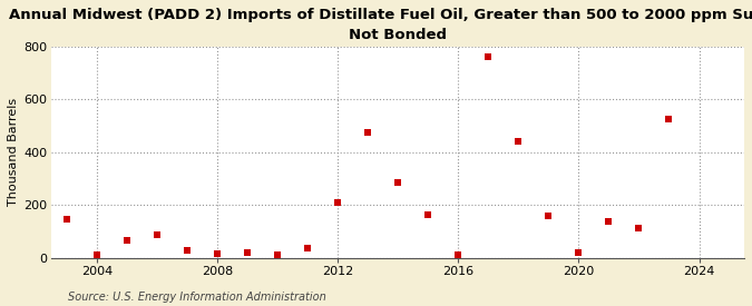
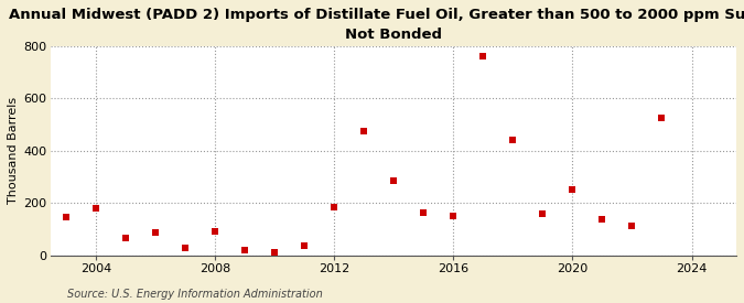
2004: 10 -> 180
2008: 18 -> 90
2012: 210 -> 185
2016: 12 -> 150
2020: 22 -> 250
